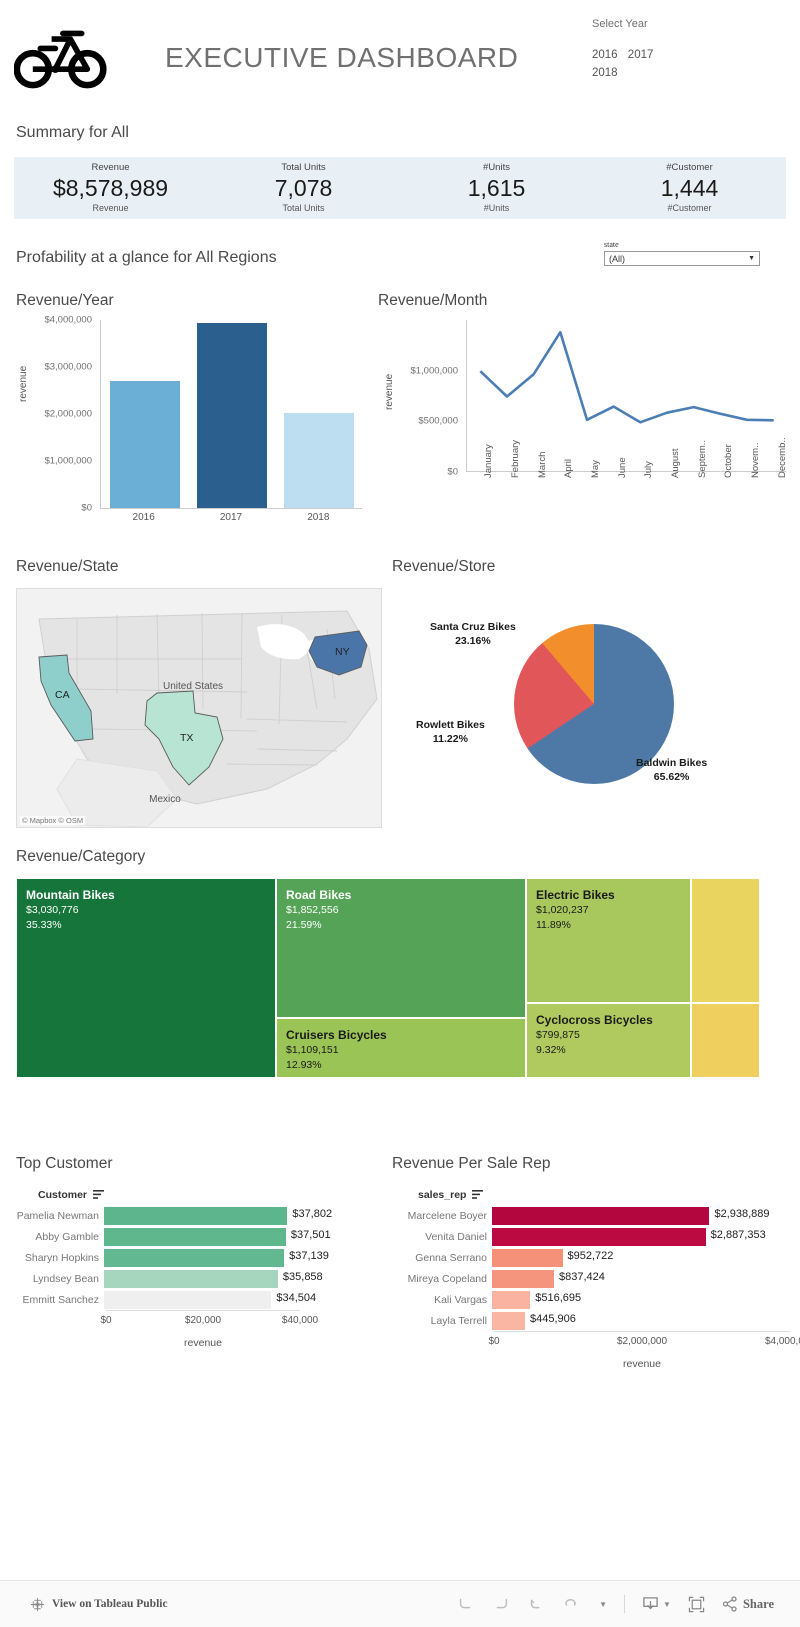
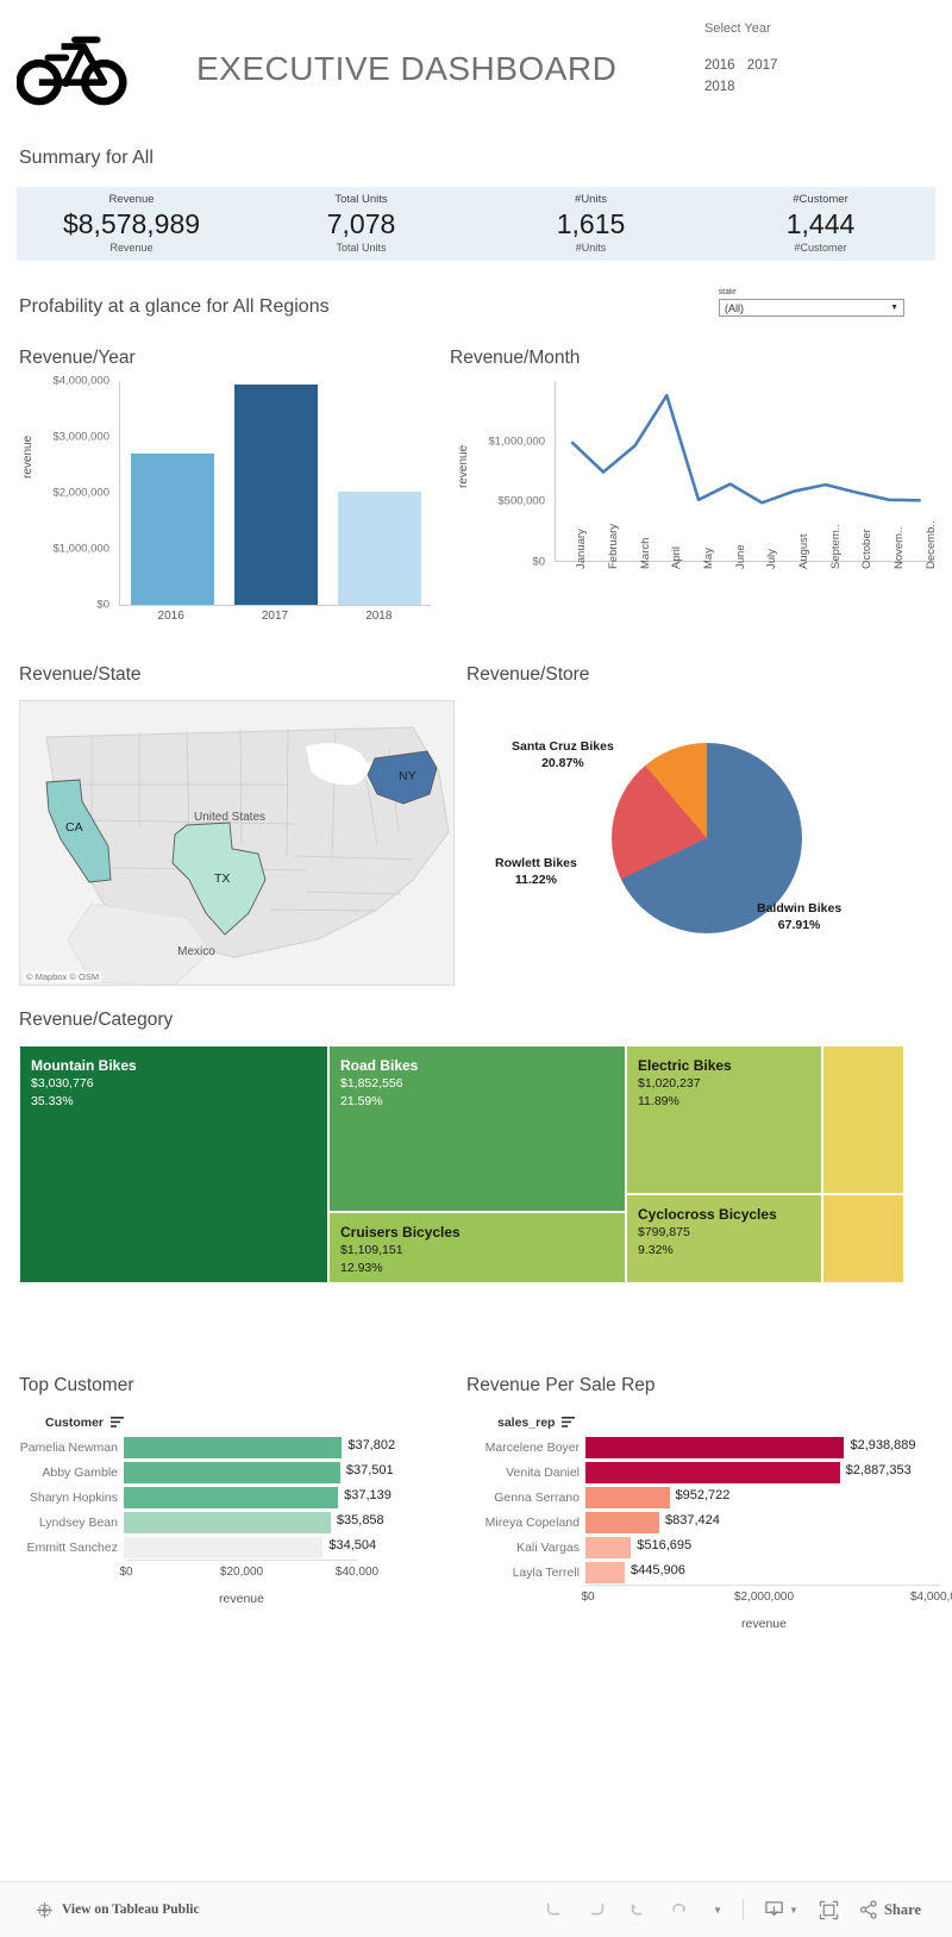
Revenue/Store/Baldwin Bikes: 65.62% -> 67.91%
Revenue/Store/Santa Cruz Bikes: 23.16% -> 20.87%
